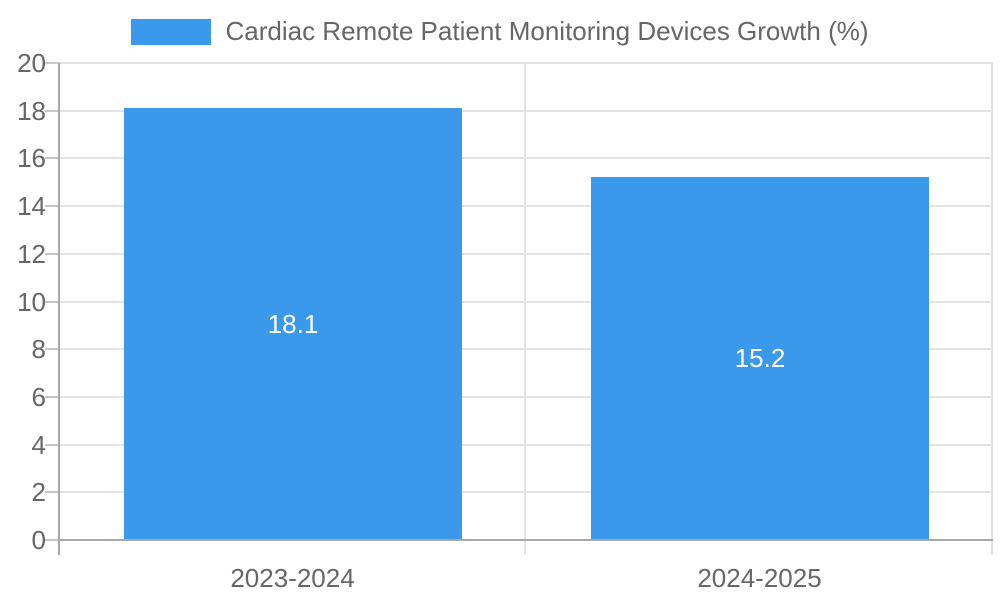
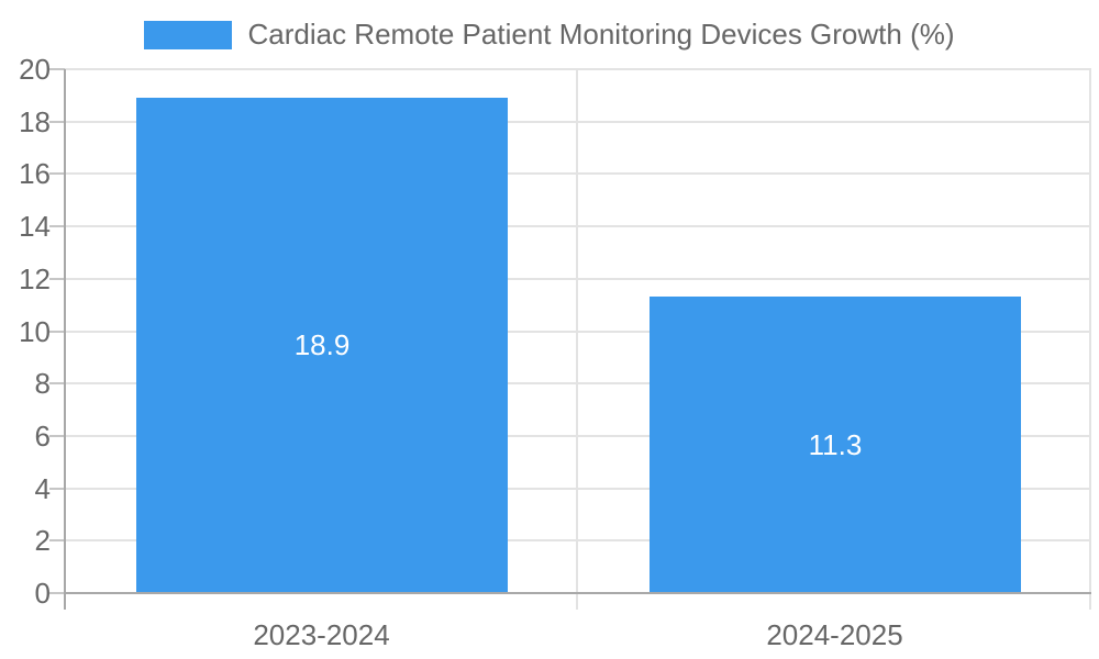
2023-2024: 18.1 -> 18.9
2024-2025: 15.2 -> 11.3
